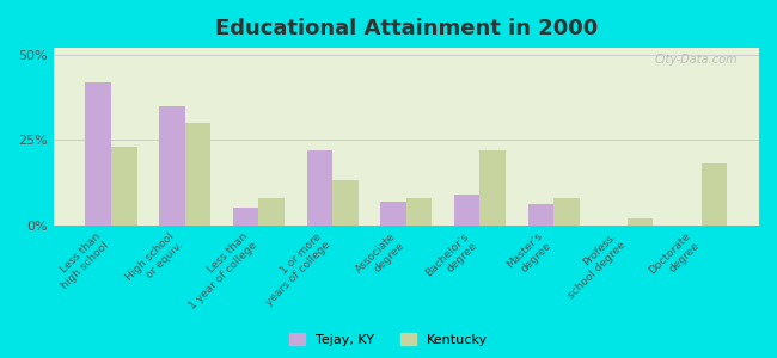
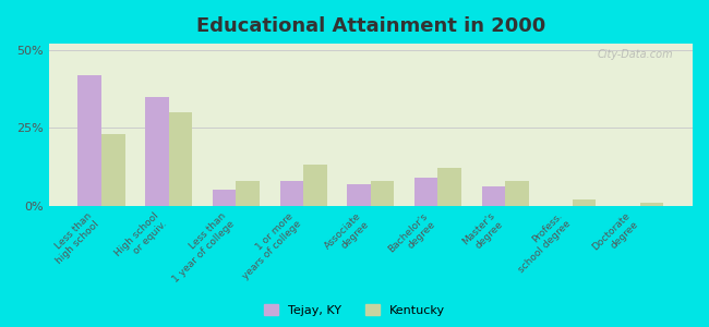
Tejay, KY/1 or more years of college: 22% -> 8%
Kentucky/Bachelor's degree: 22% -> 12%
Kentucky/Doctorate degree: 18% -> 1%
